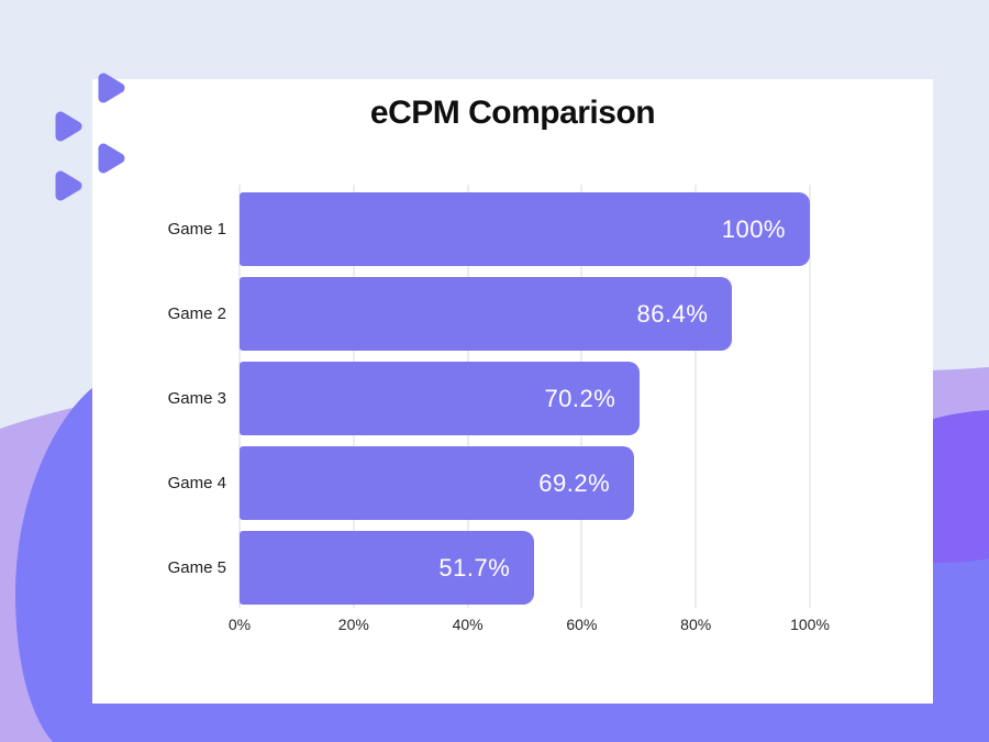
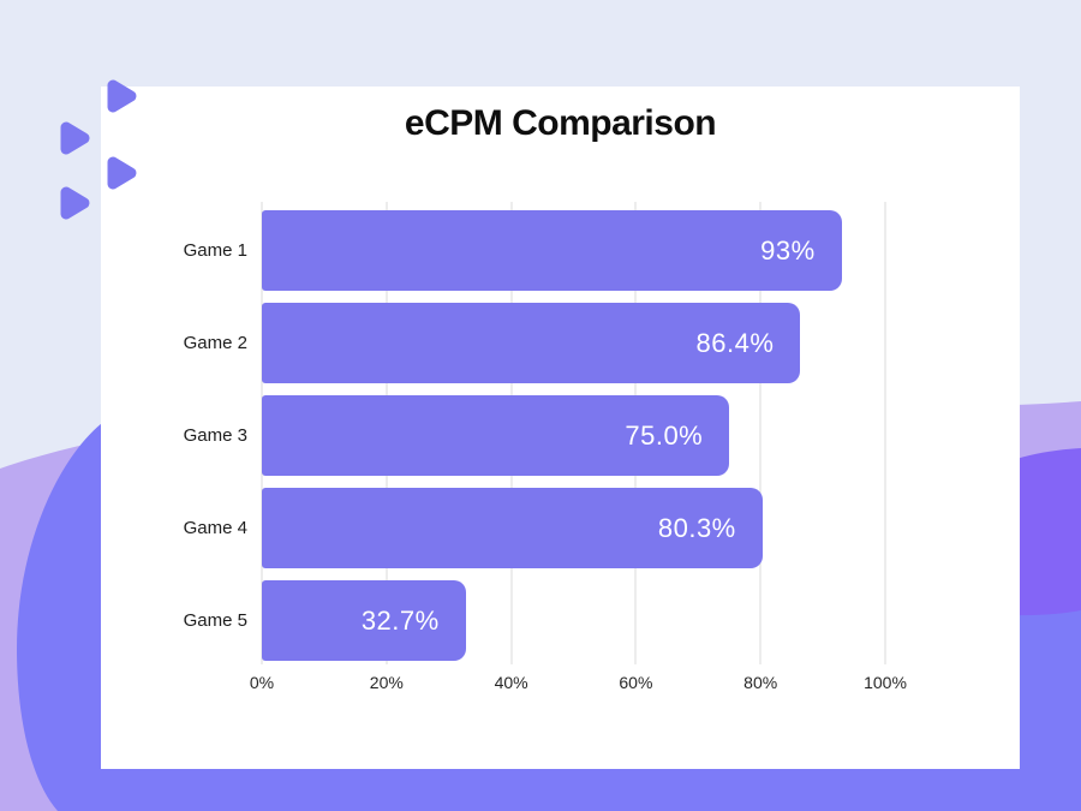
Game 1: 100% -> 93%
Game 3: 70.2% -> 75.0%
Game 4: 69.2% -> 80.3%
Game 5: 51.7% -> 32.7%
